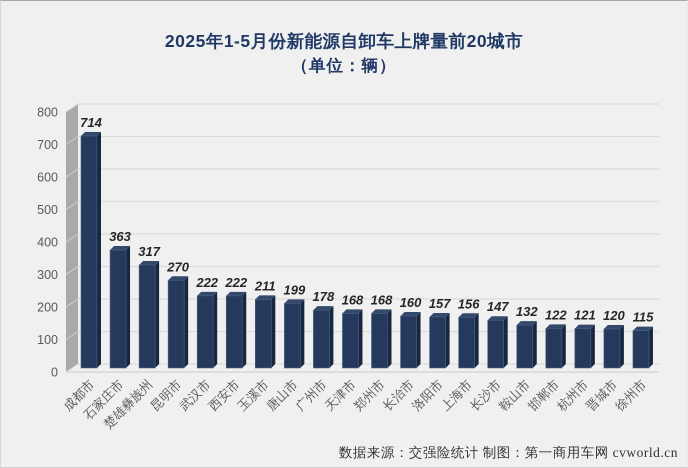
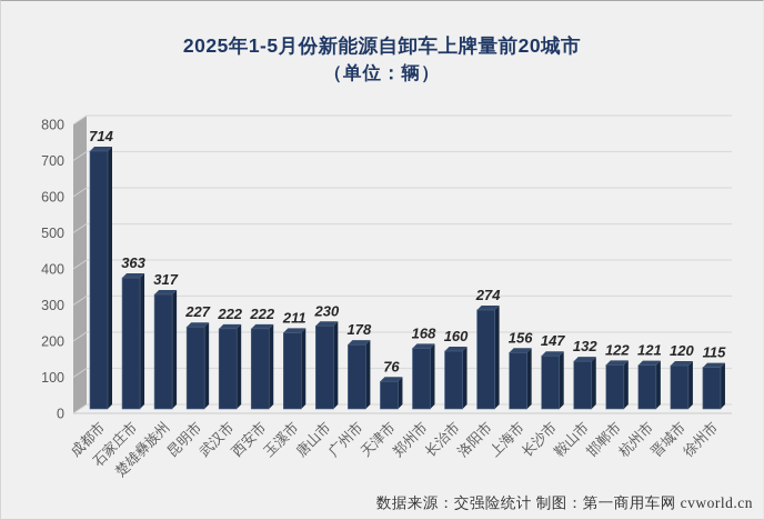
昆明市: 270 -> 227
唐山市: 199 -> 230
天津市: 168 -> 76
洛阳市: 157 -> 274
